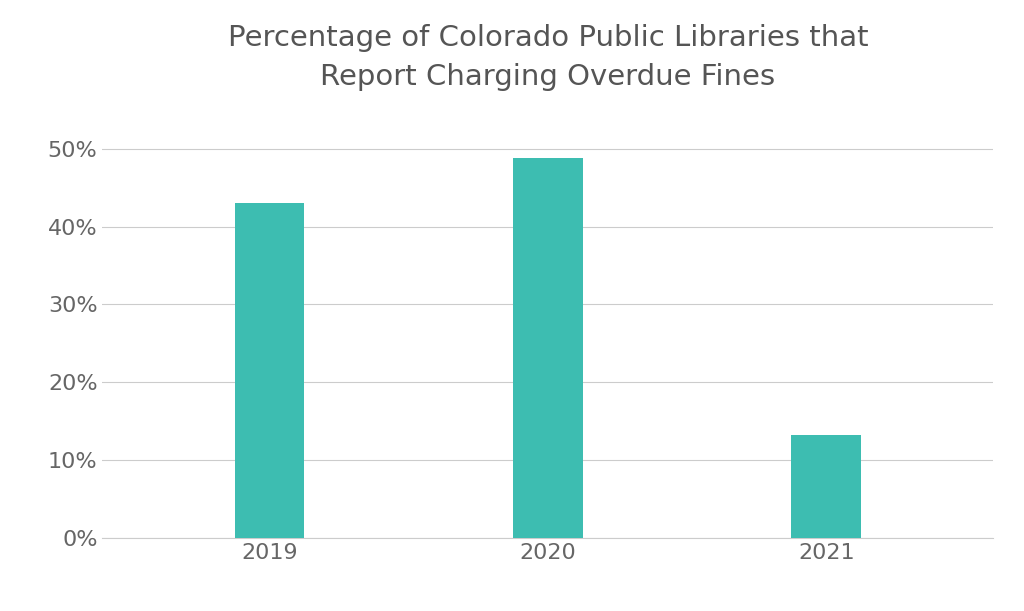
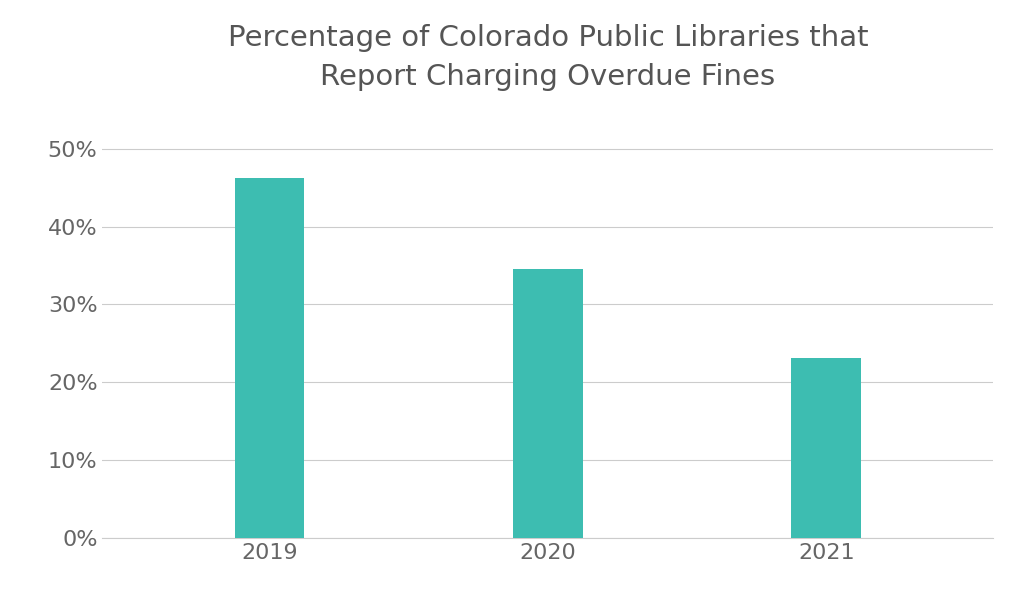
2019: 43.0% -> 46.3%
2020: 48.8% -> 34.5%
2021: 13.2% -> 23.1%
